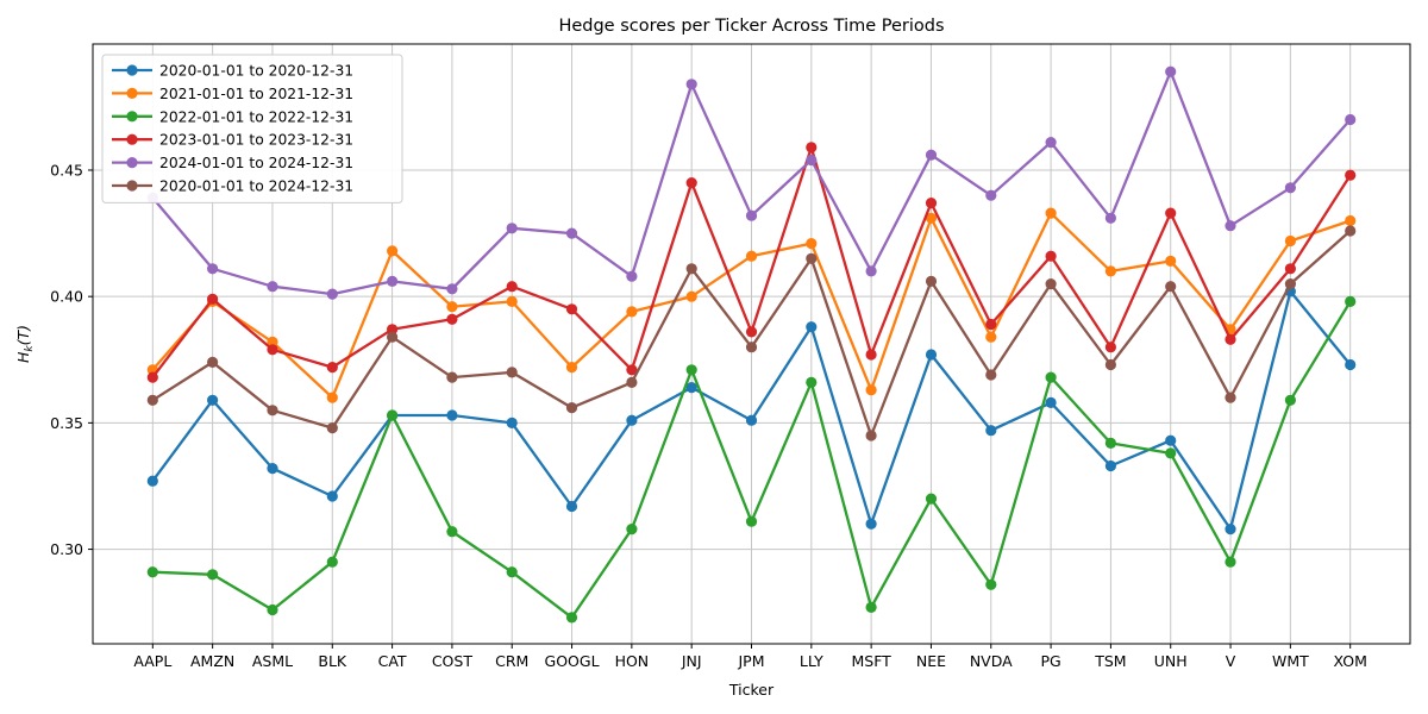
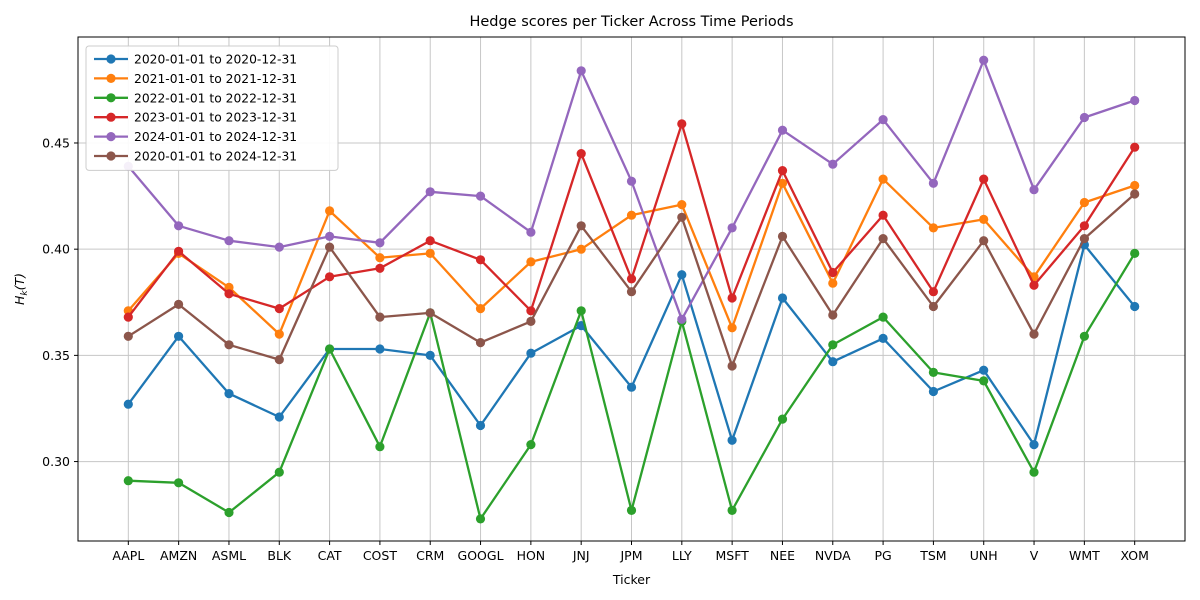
2020-01-01 to 2024-12-31/CAT: 0.384 -> 0.401
2022-01-01 to 2022-12-31/CRM: 0.291 -> 0.370
2020-01-01 to 2020-12-31/JPM: 0.351 -> 0.335
2022-01-01 to 2022-12-31/JPM: 0.311 -> 0.277
2024-01-01 to 2024-12-31/LLY: 0.454 -> 0.367
2022-01-01 to 2022-12-31/NVDA: 0.286 -> 0.355
2024-01-01 to 2024-12-31/WMT: 0.443 -> 0.462
